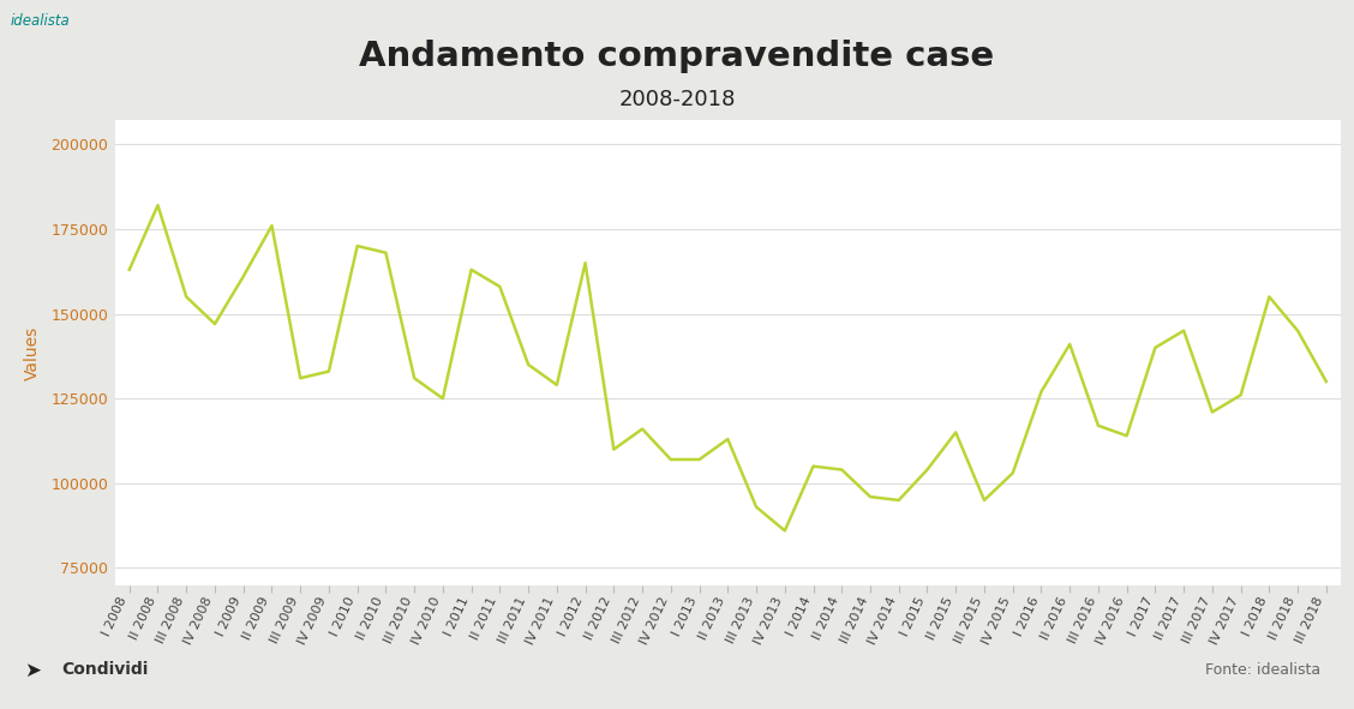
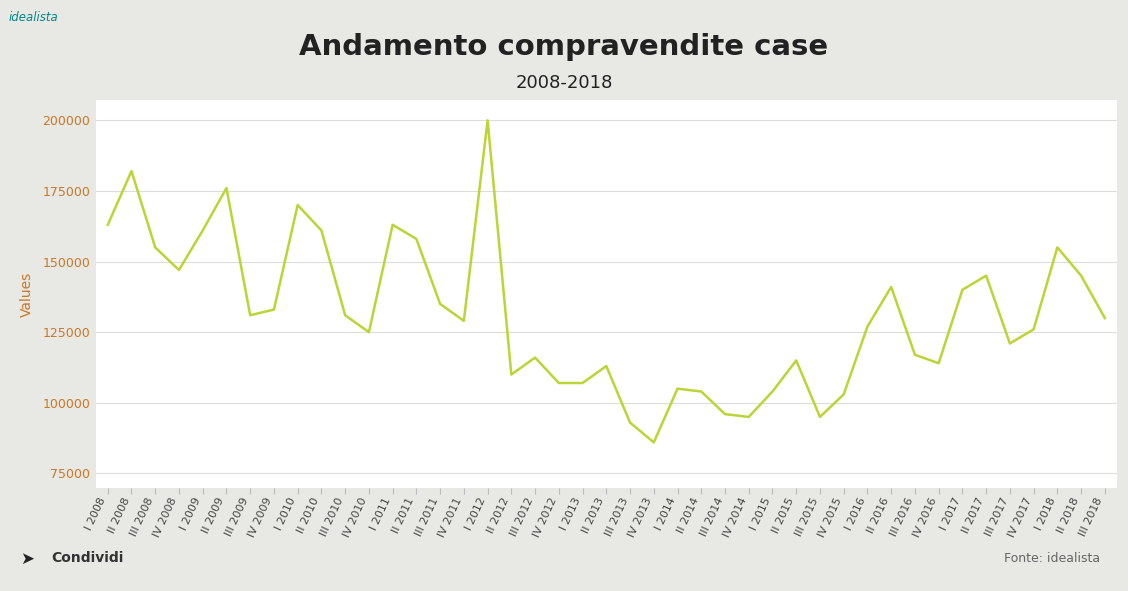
II 2010: 168000 -> 161000
I 2012: 165000 -> 200000
